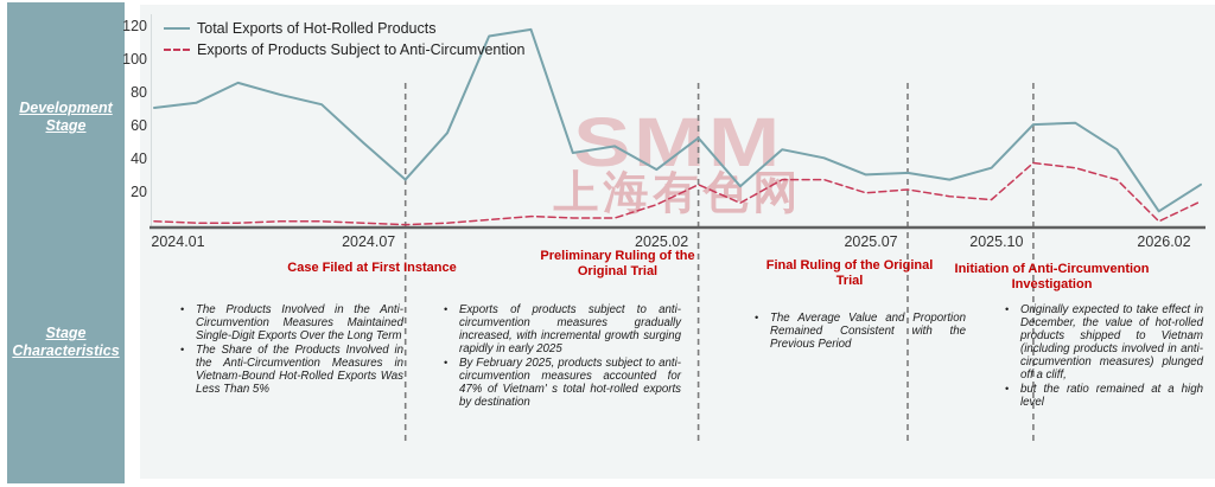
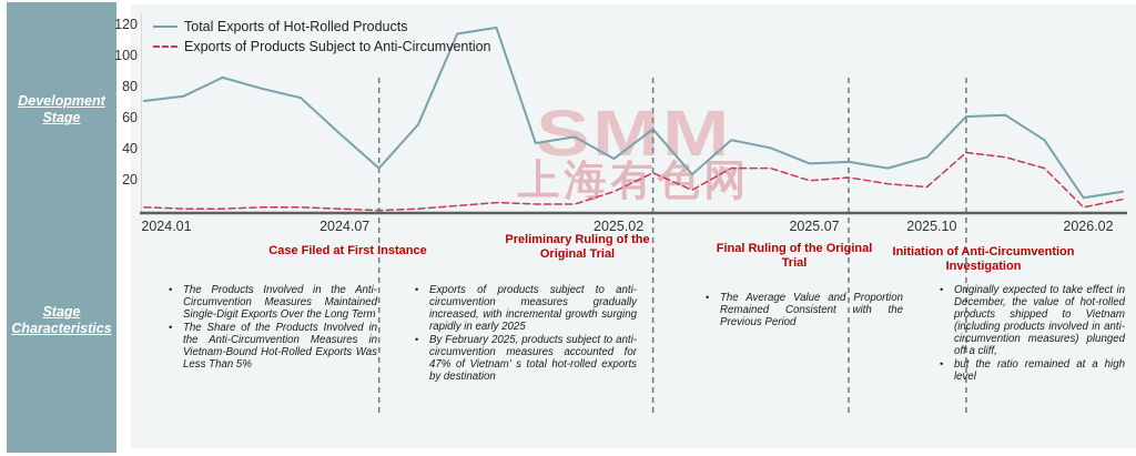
Total Exports of Hot-Rolled Products/2026.02: 25 -> 13
Exports of Products Subject to Anti-Circumvention/2026.02: 15 -> 8
